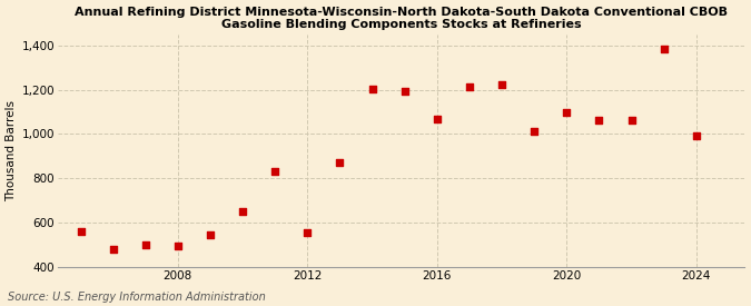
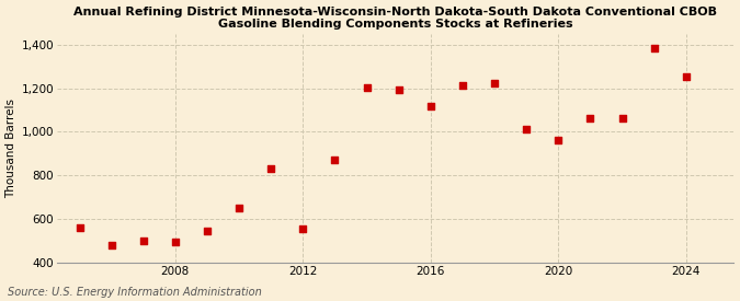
2016: 1,070 -> 1,120
2020: 1,100 -> 960
2024: 990 -> 1,260
